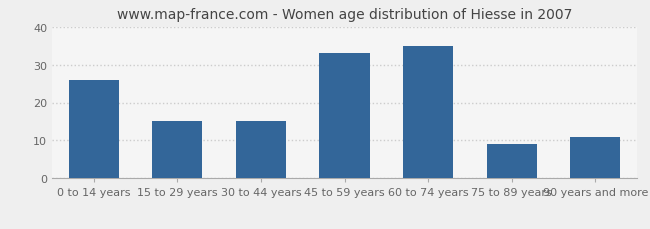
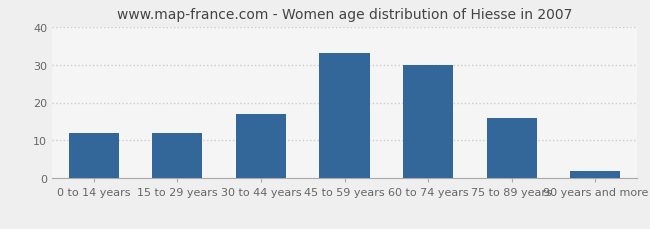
0 to 14 years: 26 -> 12
15 to 29 years: 15 -> 12
30 to 44 years: 15 -> 17
60 to 74 years: 35 -> 30
75 to 89 years: 9 -> 16
90 years and more: 11 -> 2
